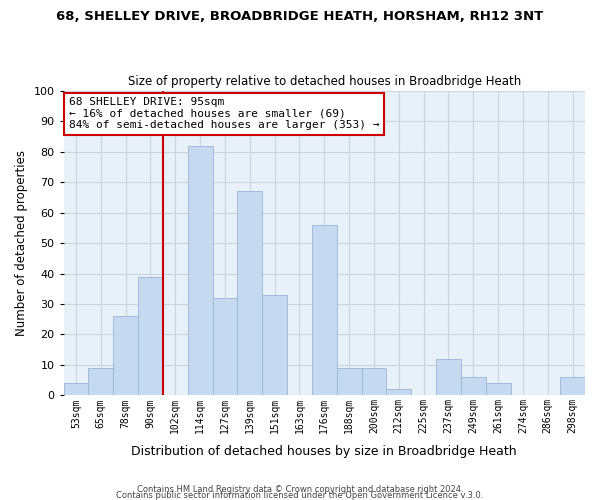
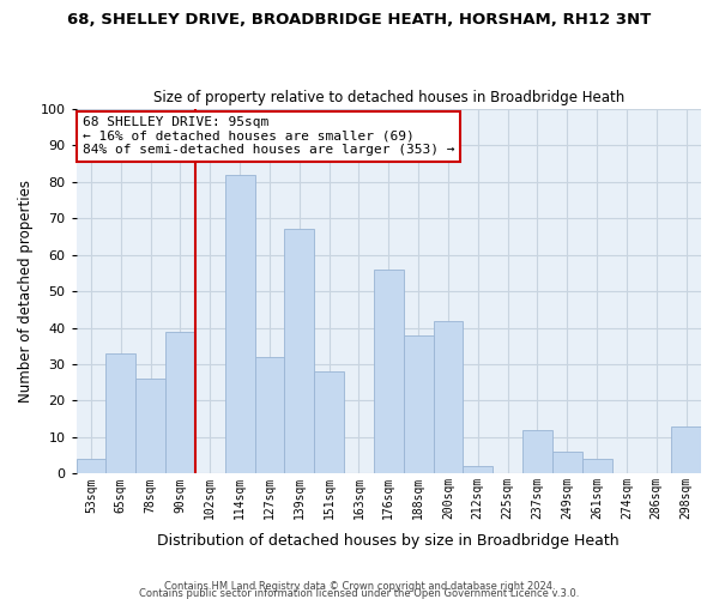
65sqm: 9 -> 33
151sqm: 33 -> 28
188sqm: 9 -> 38
200sqm: 9 -> 42
298sqm: 6 -> 13
